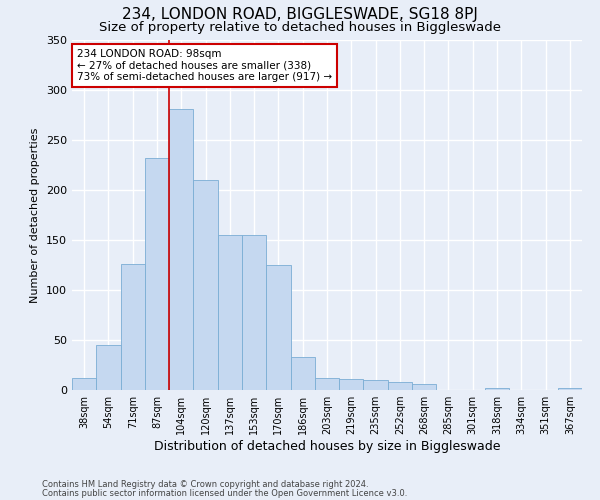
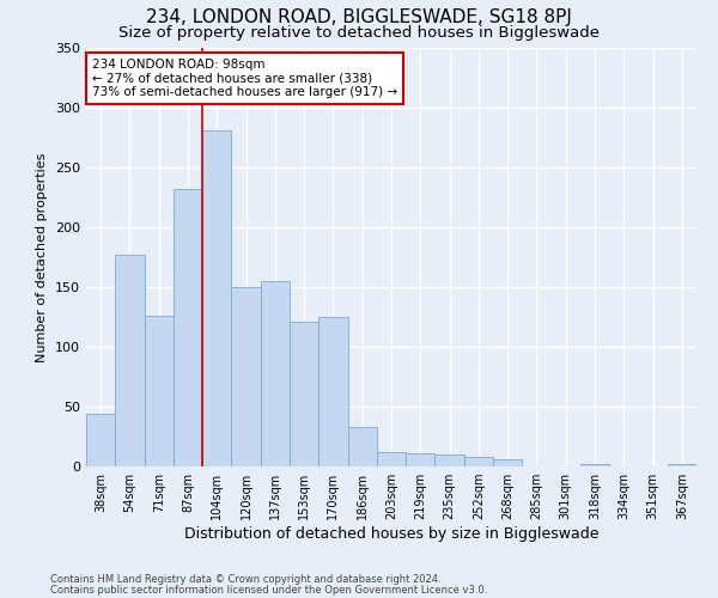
38sqm: 12 -> 44
54sqm: 45 -> 177
120sqm: 210 -> 150
153sqm: 155 -> 121
